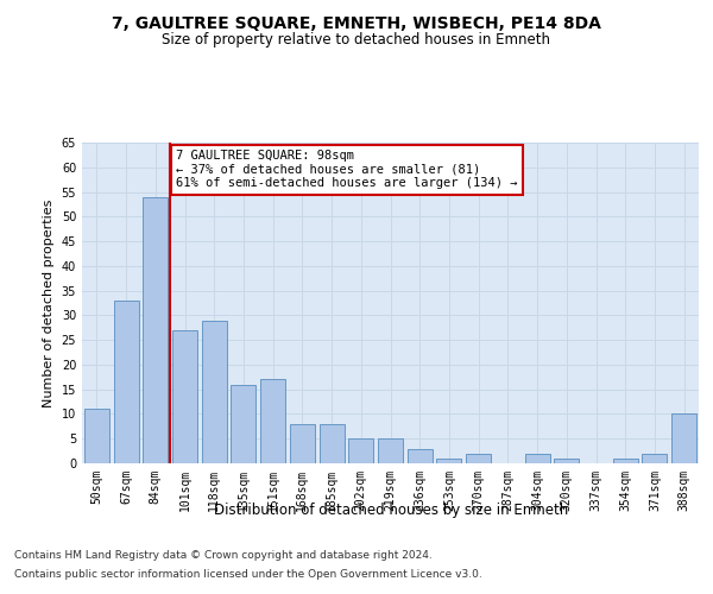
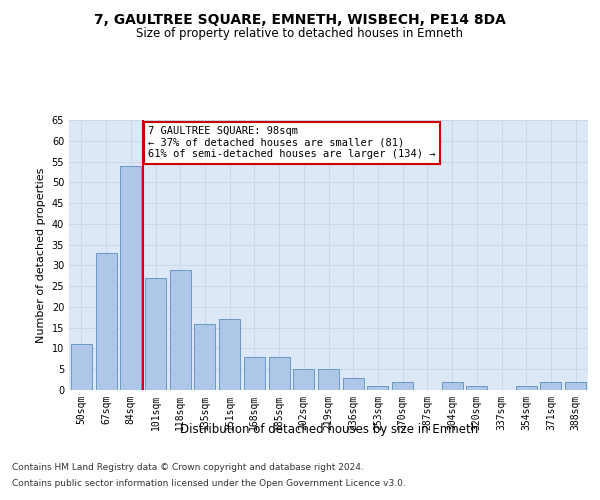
388sqm: 10 -> 2
